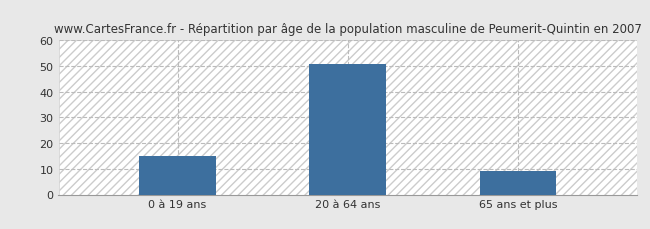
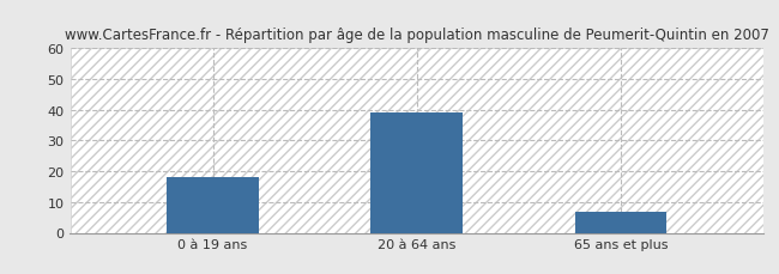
0 à 19 ans: 15 -> 18
20 à 64 ans: 51 -> 39
65 ans et plus: 9 -> 7
